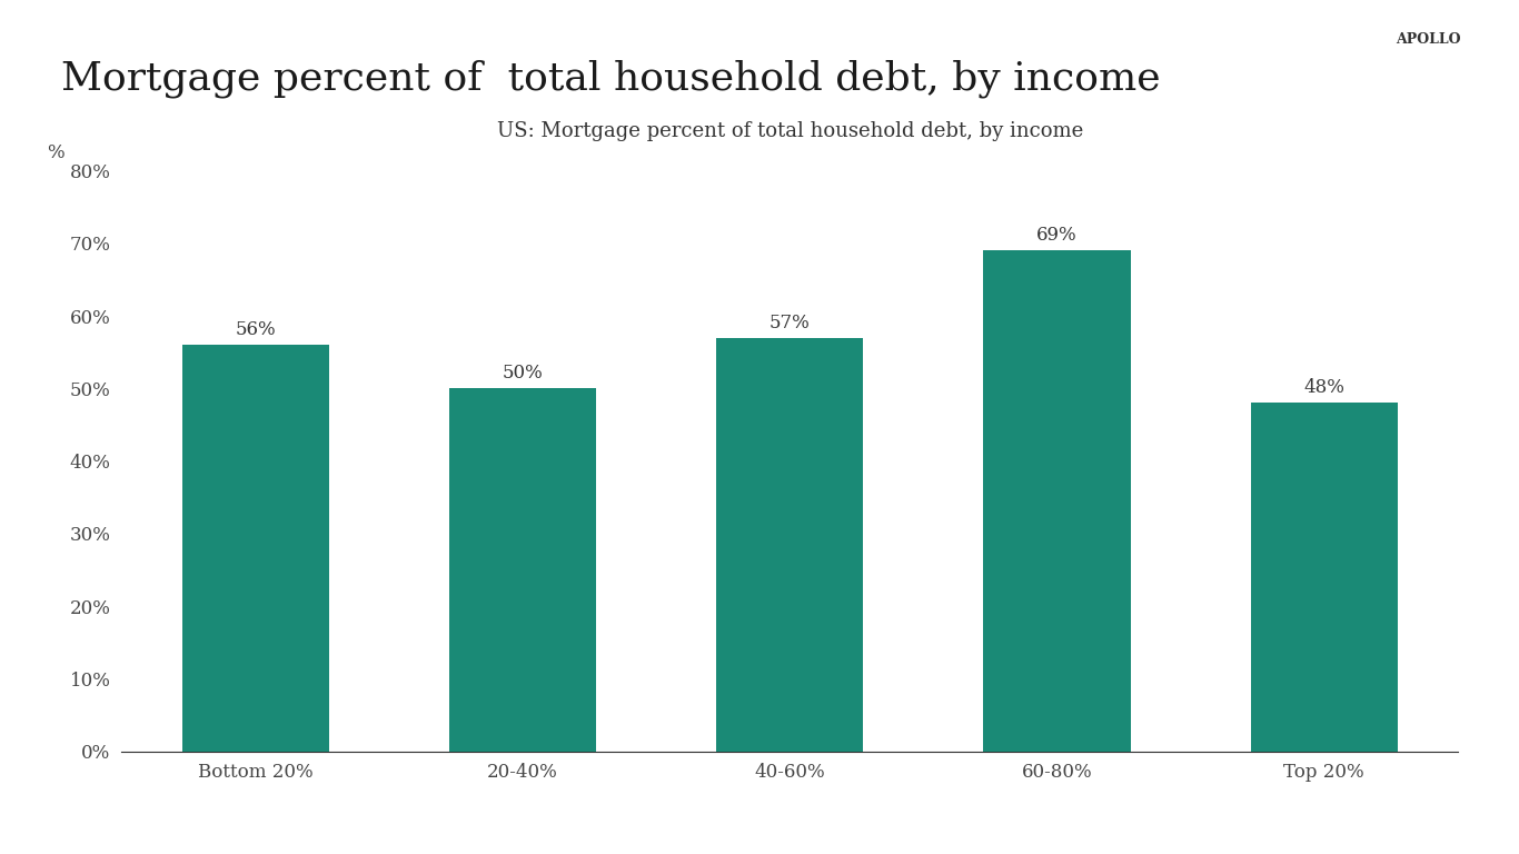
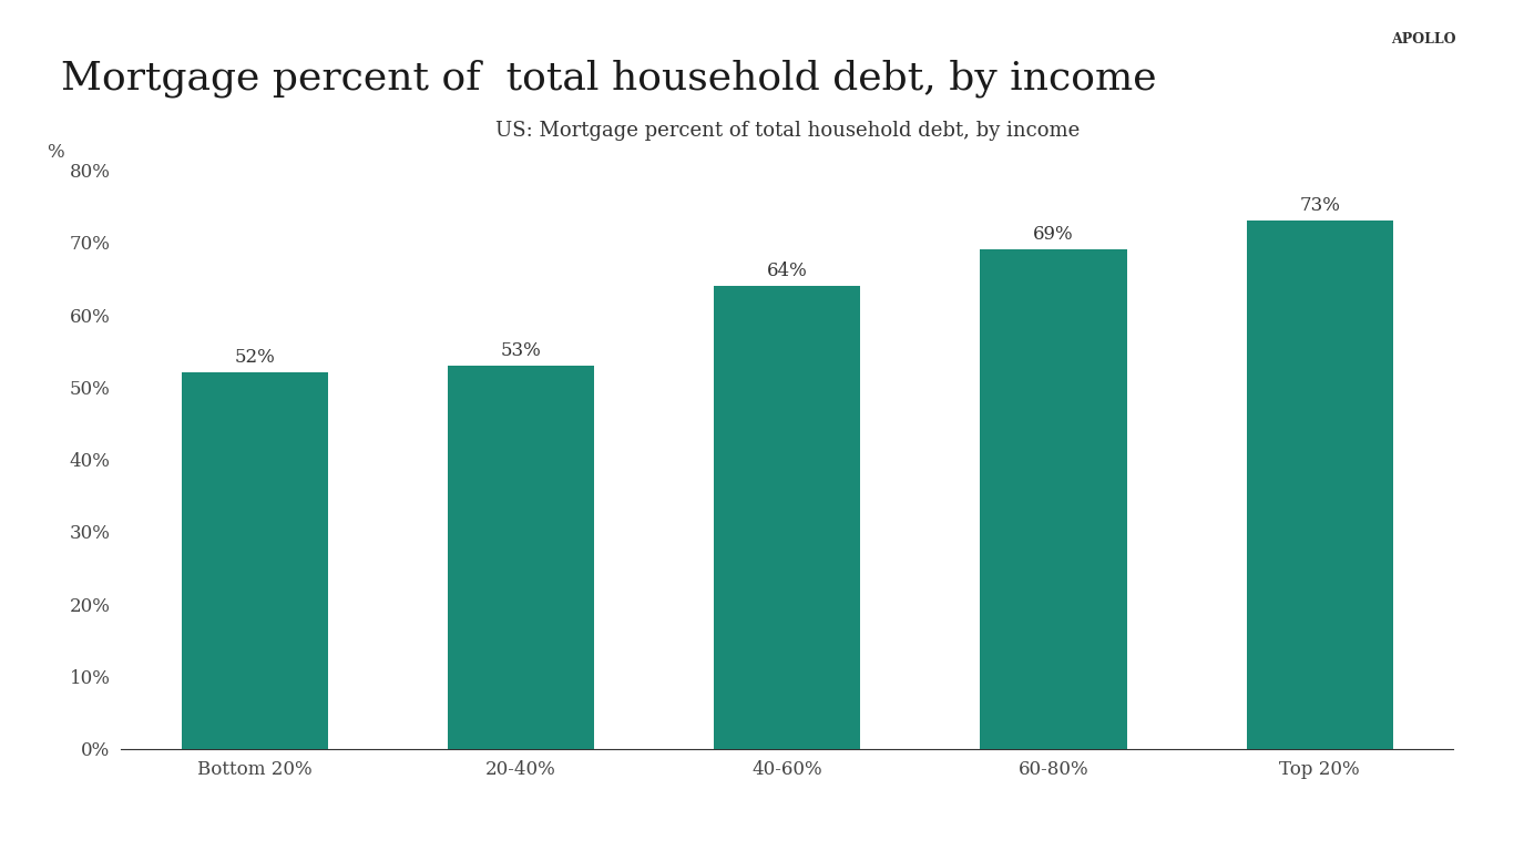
Bottom 20%: 56% -> 52%
20-40%: 50% -> 53%
40-60%: 57% -> 64%
Top 20%: 48% -> 73%
